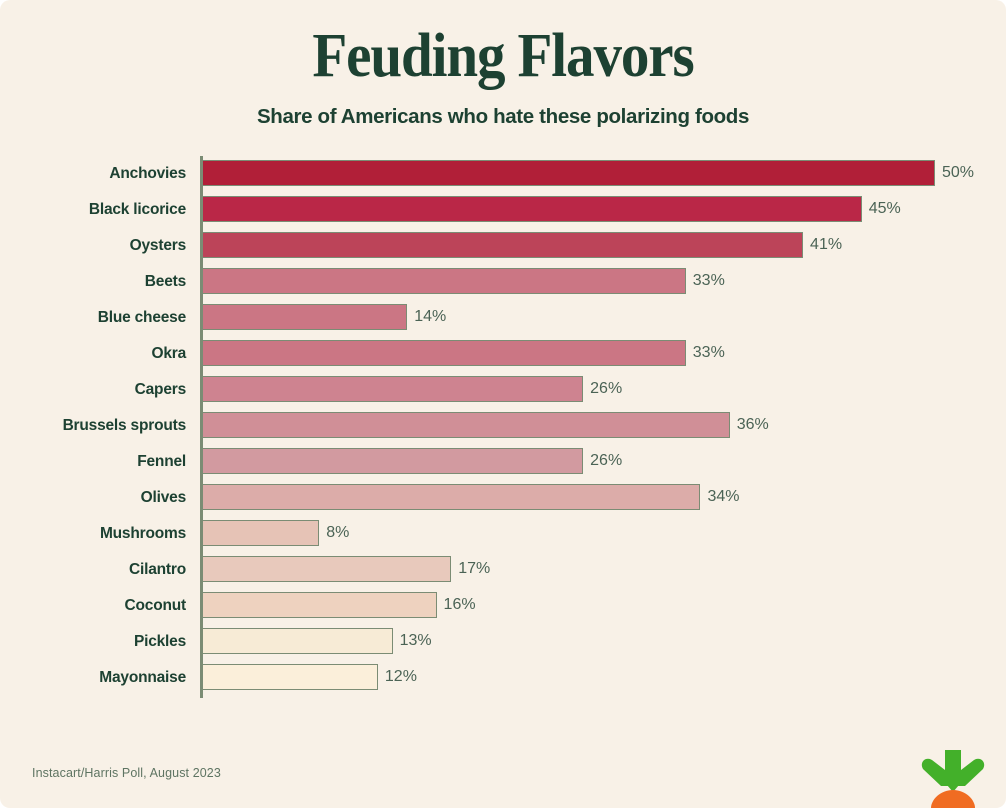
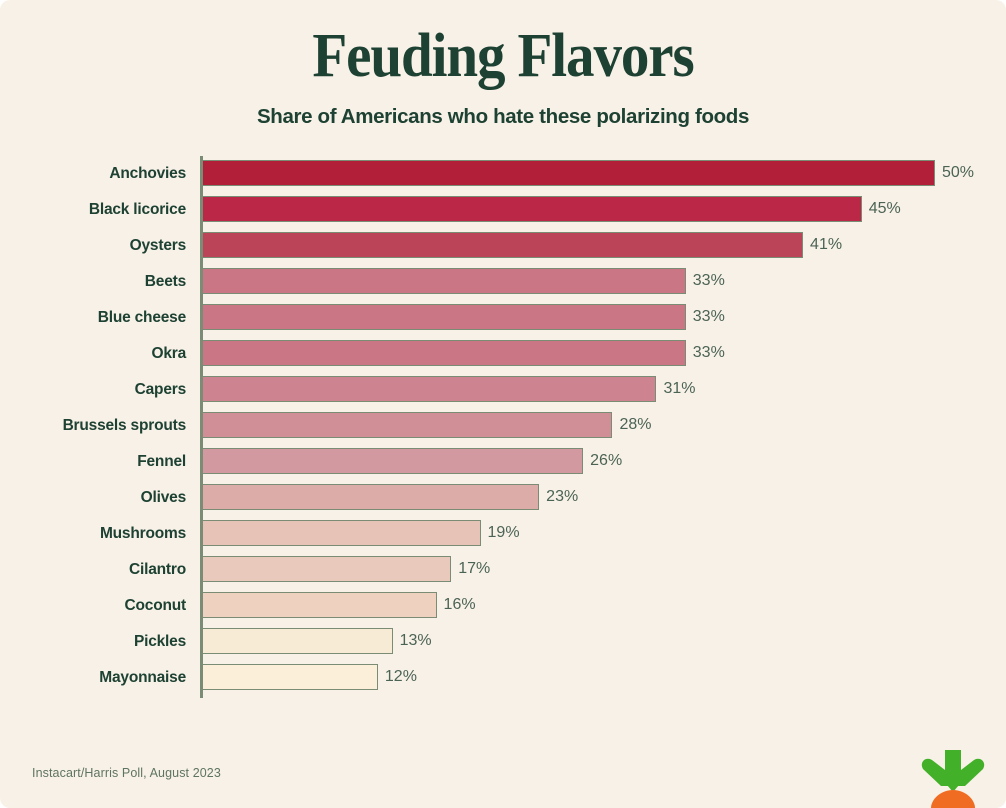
Blue cheese: 14% -> 33%
Capers: 26% -> 31%
Brussels sprouts: 36% -> 28%
Olives: 34% -> 23%
Mushrooms: 8% -> 19%
